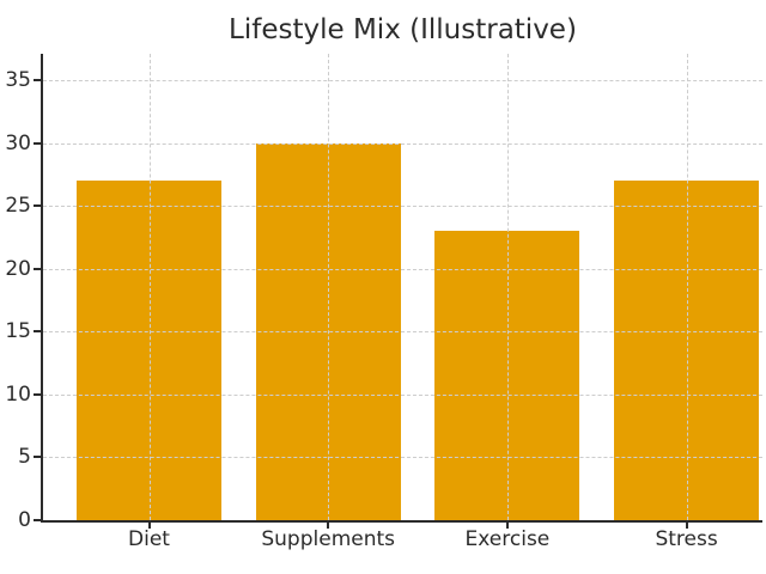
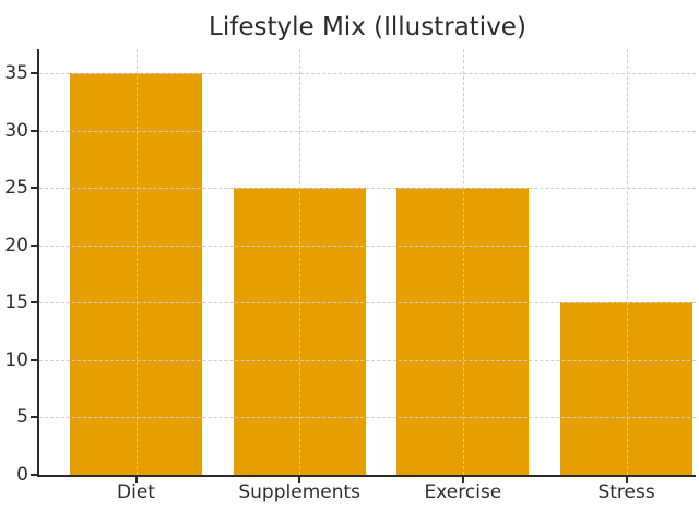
Diet: 27 -> 35
Supplements: 30 -> 25
Exercise: 23 -> 25
Stress: 27 -> 15
